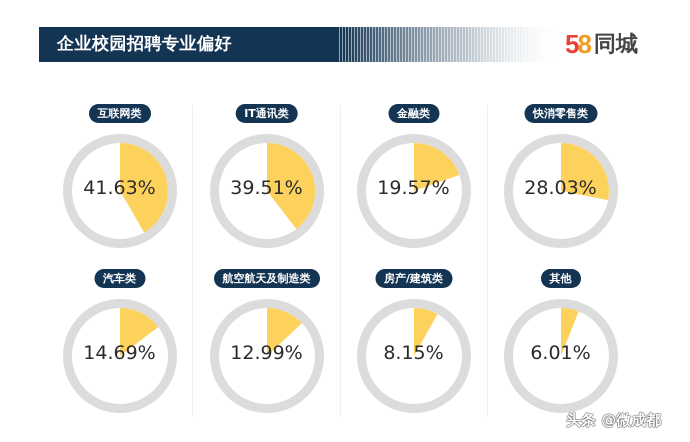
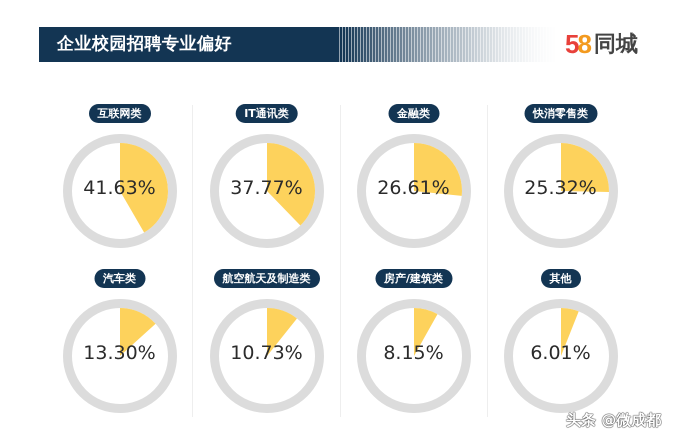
IT通讯类: 39.51% -> 37.77%
金融类: 19.57% -> 26.61%
快消零售类: 28.03% -> 25.32%
汽车类: 14.69% -> 13.30%
航空航天及制造类: 12.99% -> 10.73%
